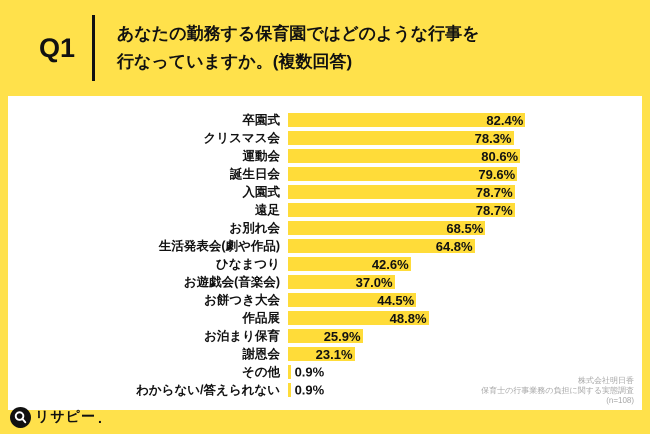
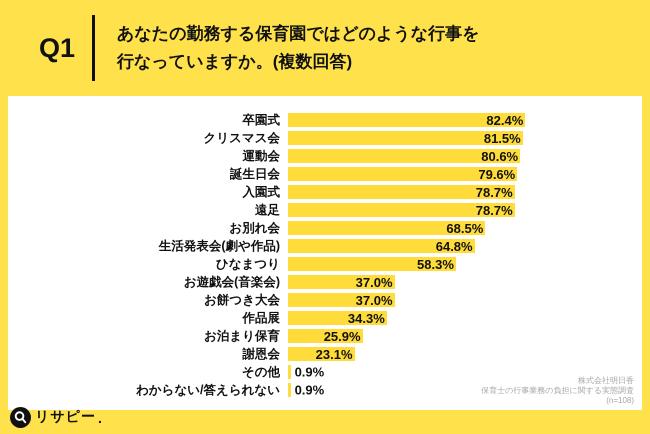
クリスマス会: 78.3% -> 81.5%
ひなまつり: 42.6% -> 58.3%
お餅つき大会: 44.5% -> 37.0%
作品展: 48.8% -> 34.3%
